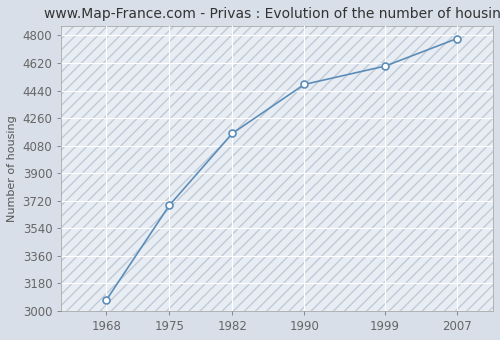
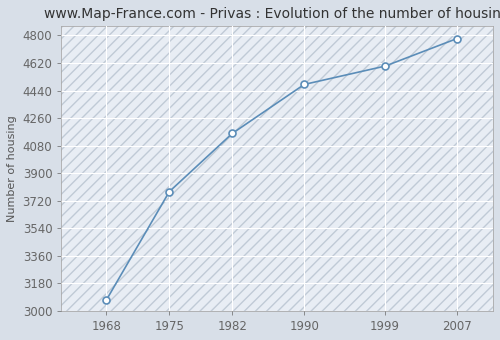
1975: 3690 -> 3780
